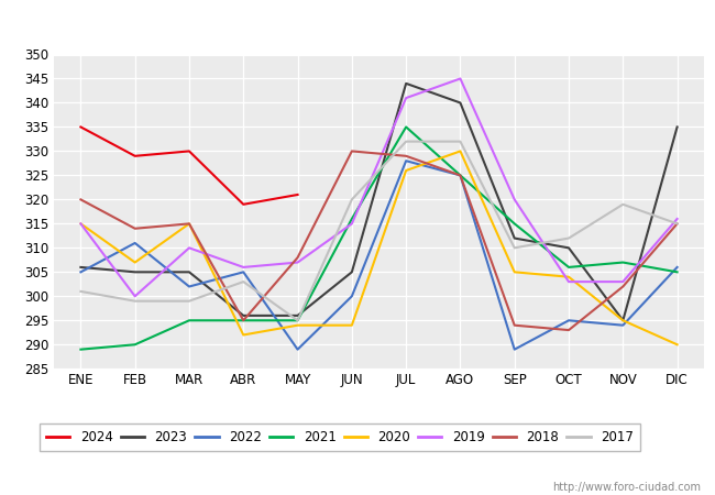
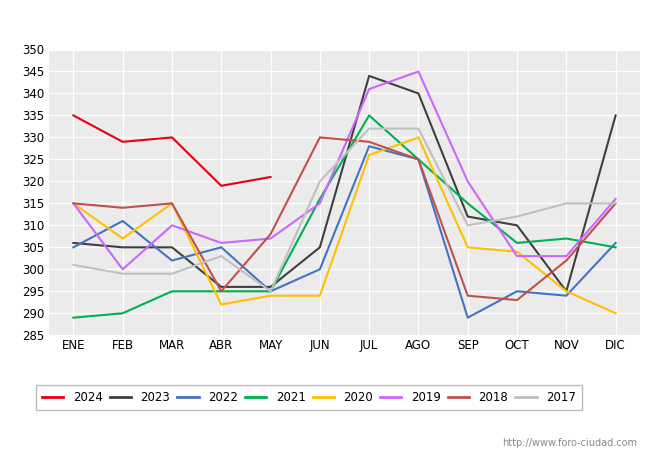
2018/ENE: 320 -> 315
2022/MAY: 289 -> 295
2017/NOV: 319 -> 315
